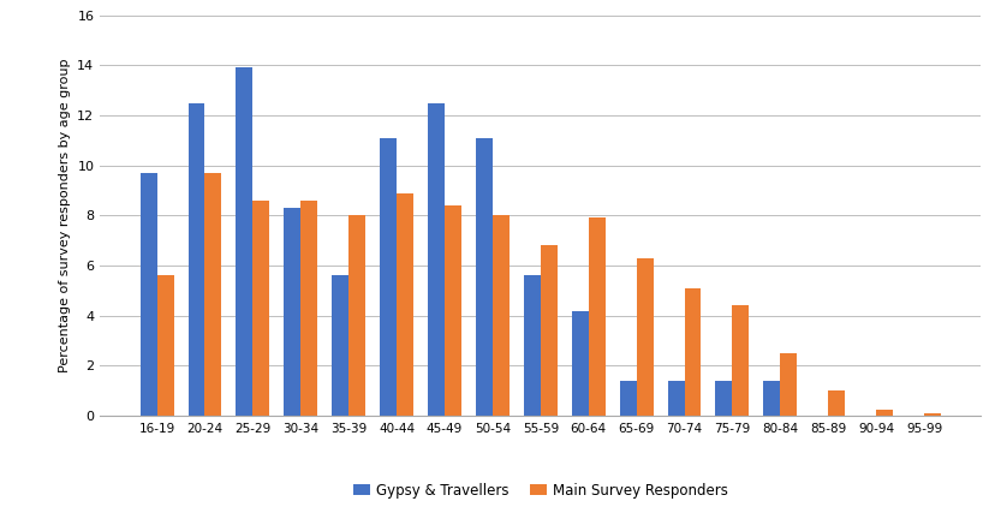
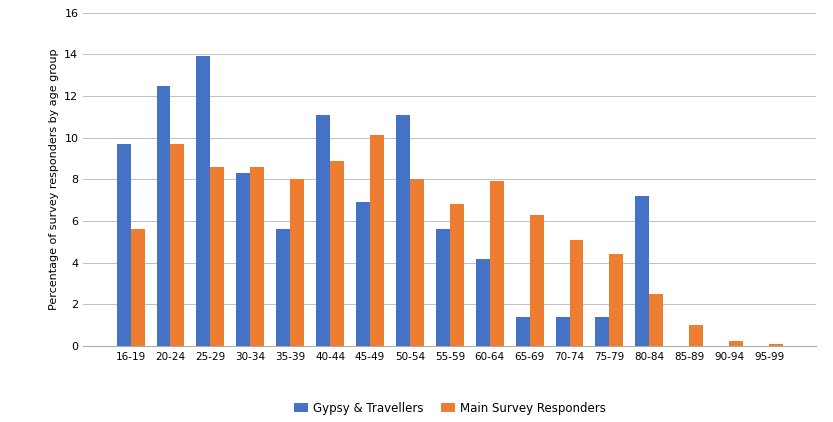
Gypsy & Travellers/45-49: 12.5 -> 6.9
Main Survey Responders/45-49: 8.40 -> 10.15
Gypsy & Travellers/80-84: 1.4 -> 7.2
